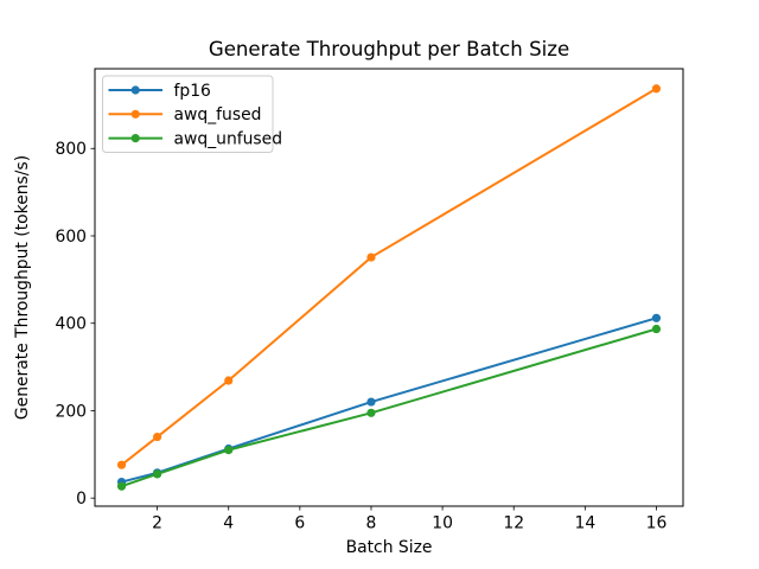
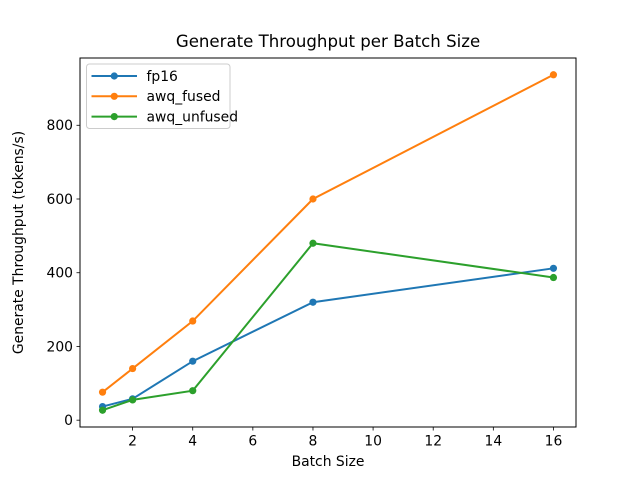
fp16/4: 110 -> 160
awq_unfused/4: 110 -> 80
fp16/8: 220 -> 320
awq_fused/8: 550 -> 600
awq_unfused/8: 200 -> 480
